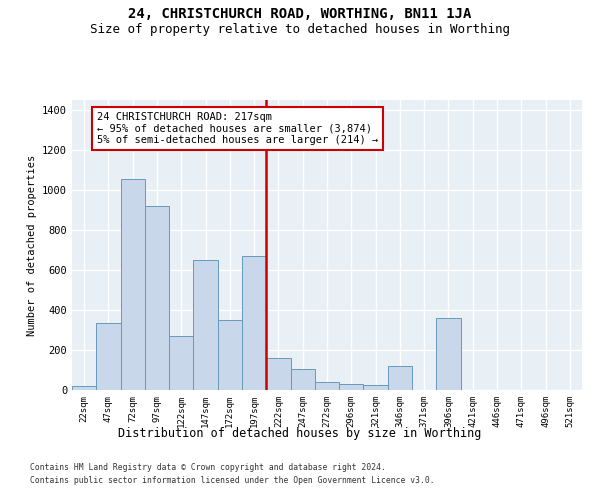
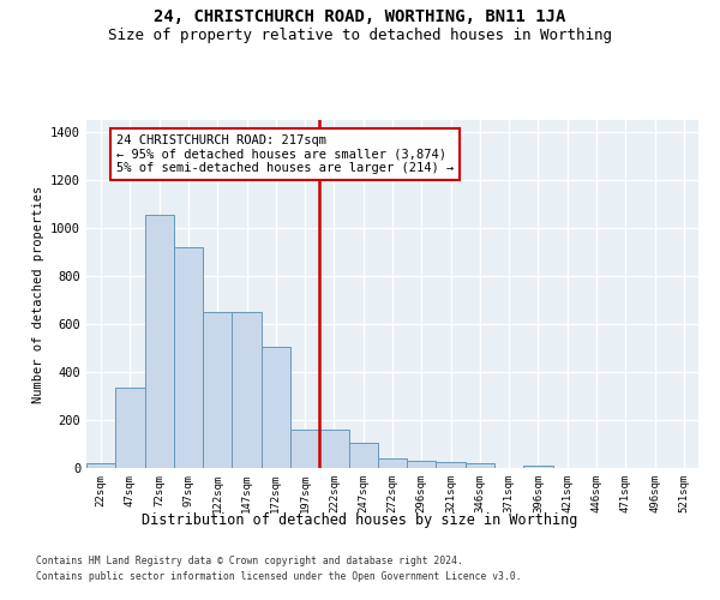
122sqm: 270 -> 650
172sqm: 350 -> 500
197sqm: 670 -> 160
346sqm: 120 -> 20
396sqm: 360 -> 10
